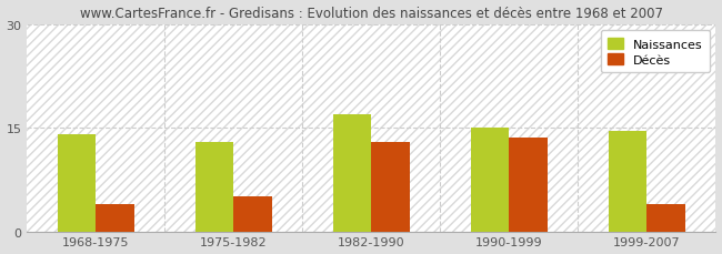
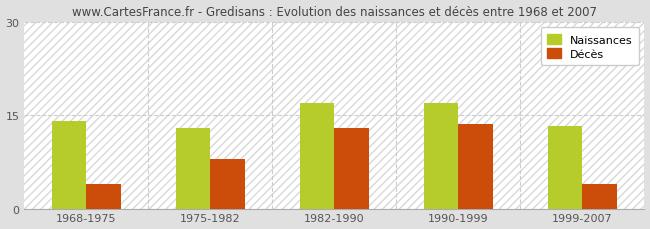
Décès/1975-1982: 5.0 -> 8.0
Naissances/1990-1999: 15.0 -> 17.0
Naissances/1999-2007: 14.5 -> 13.2
